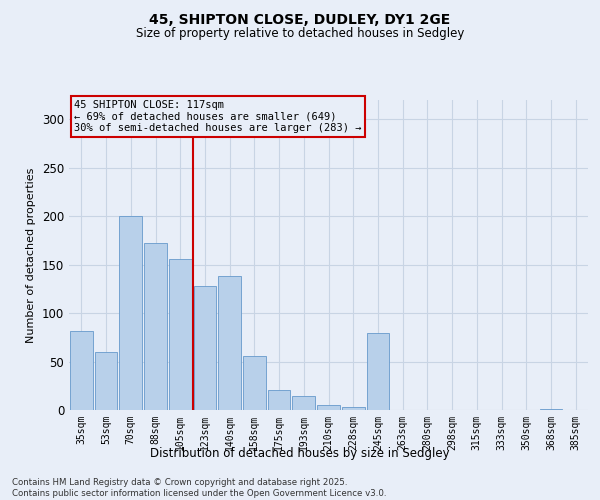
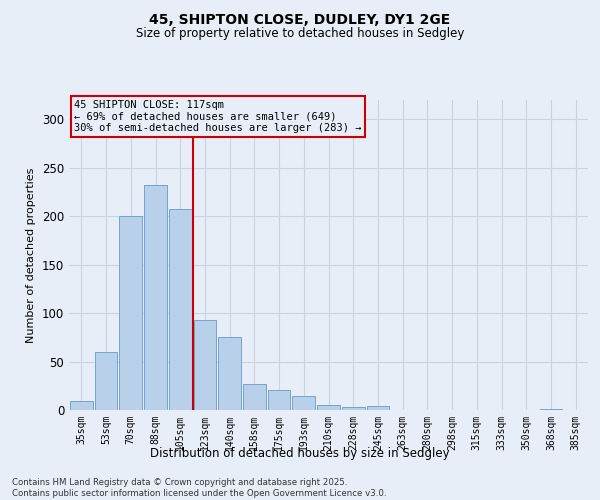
35sqm: 82 -> 9
88sqm: 172 -> 232
105sqm: 156 -> 208
123sqm: 128 -> 93
140sqm: 138 -> 75
158sqm: 56 -> 27
245sqm: 80 -> 4
